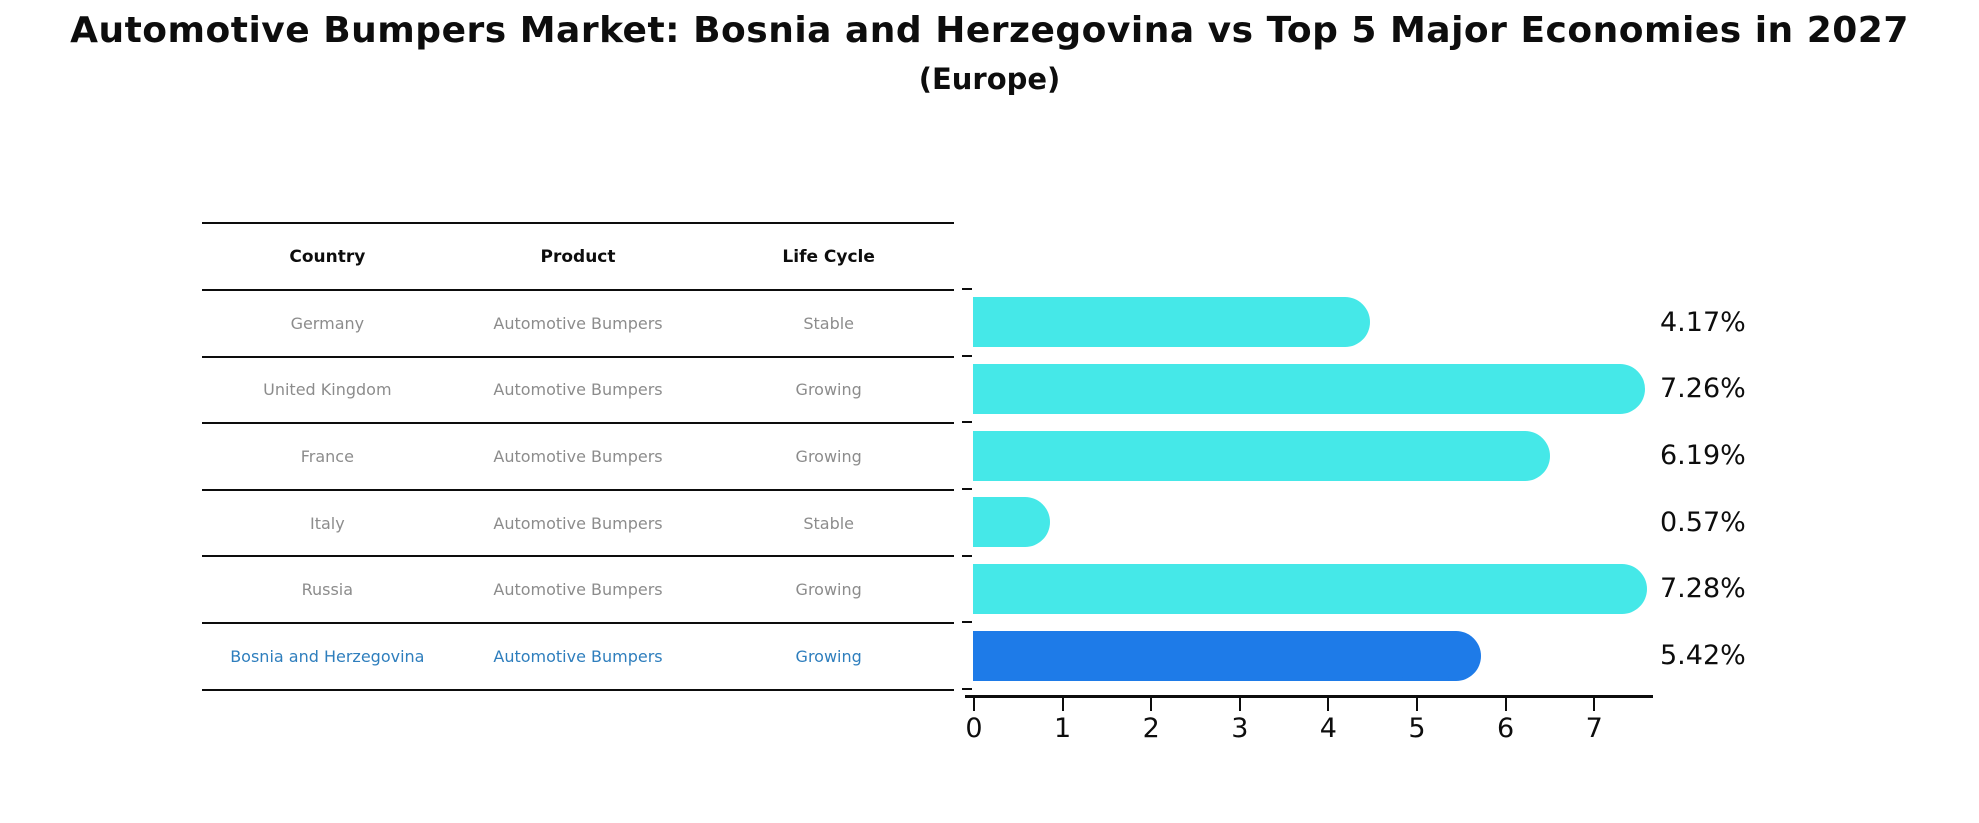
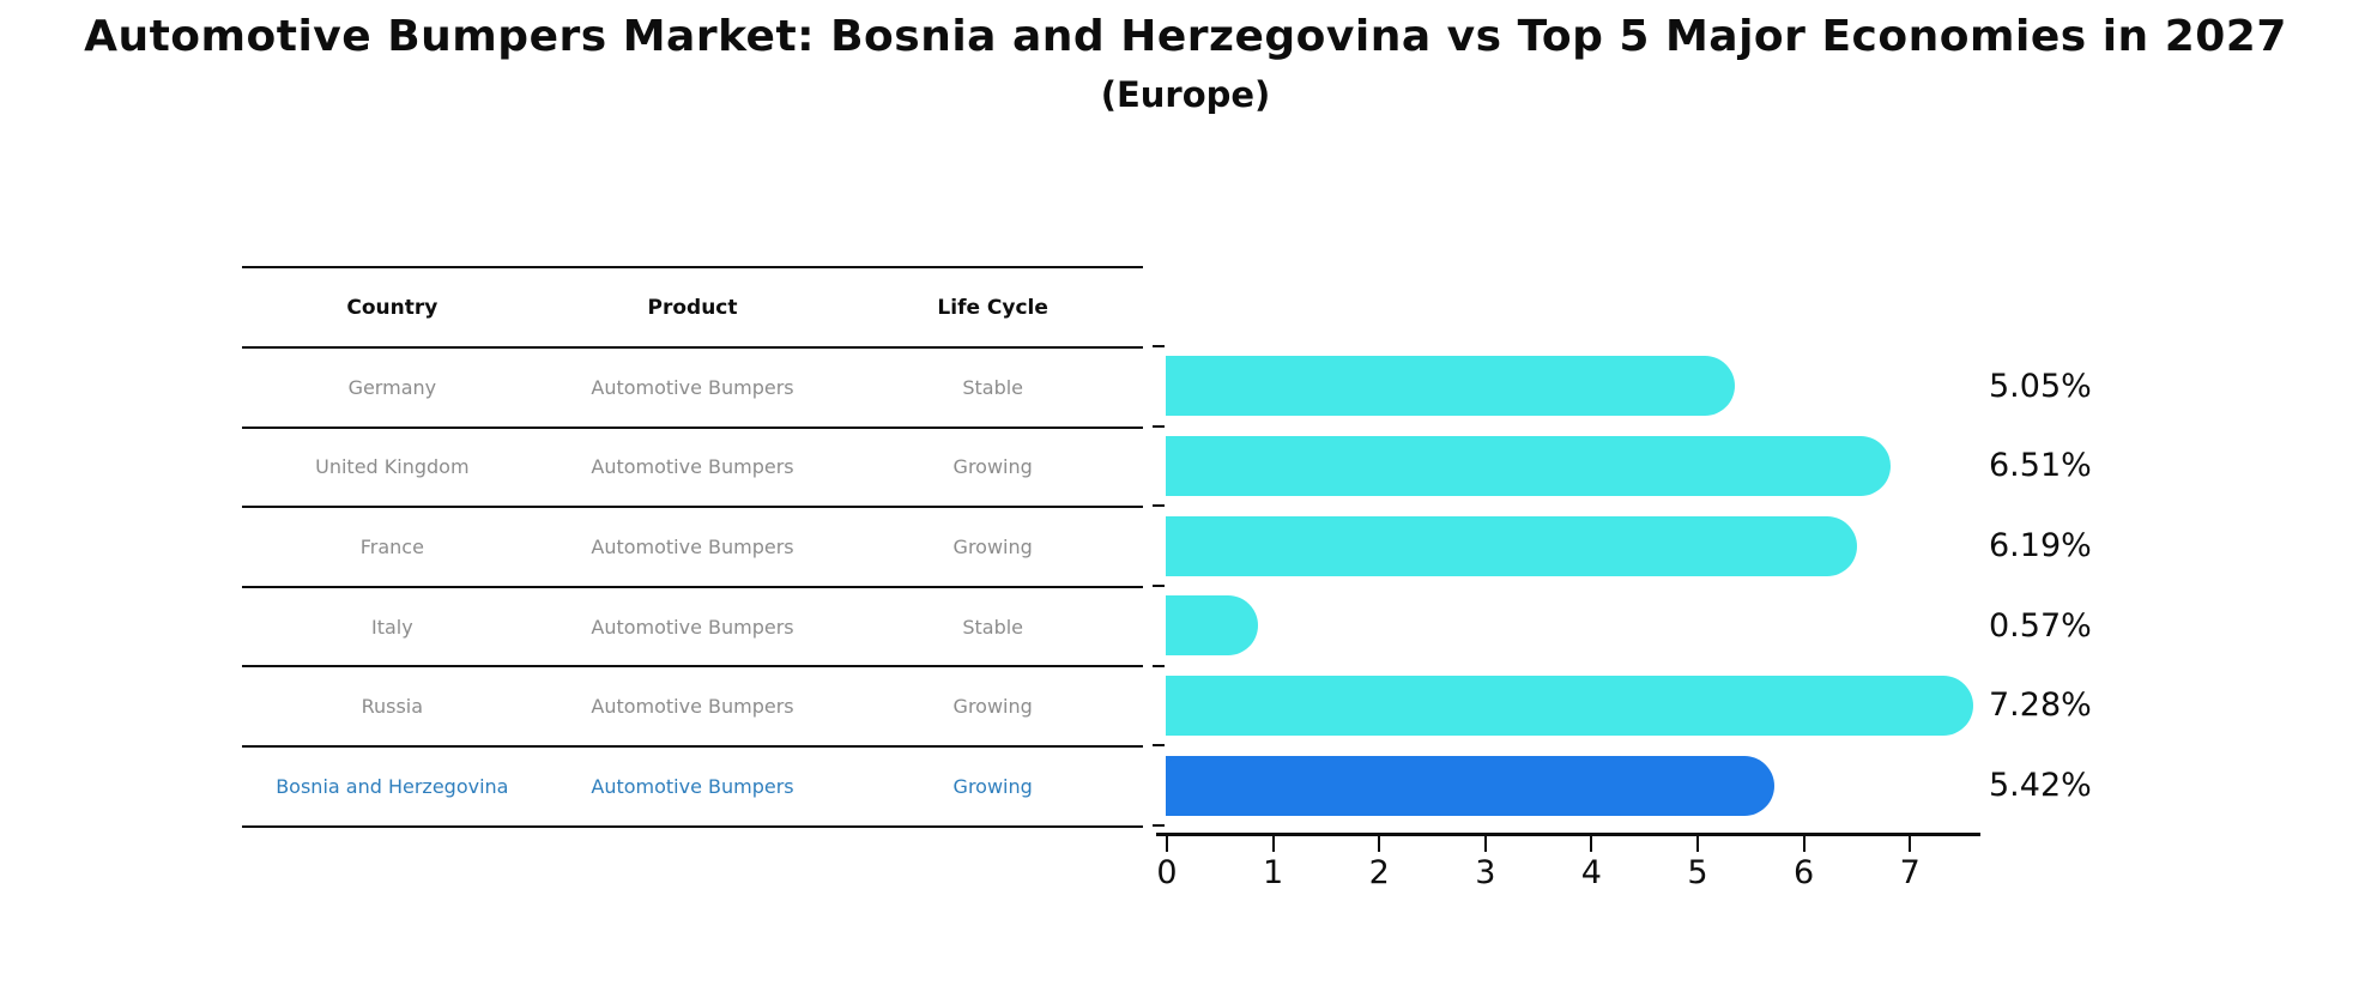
Germany: 4.17% -> 5.05%
United Kingdom: 7.26% -> 6.51%
